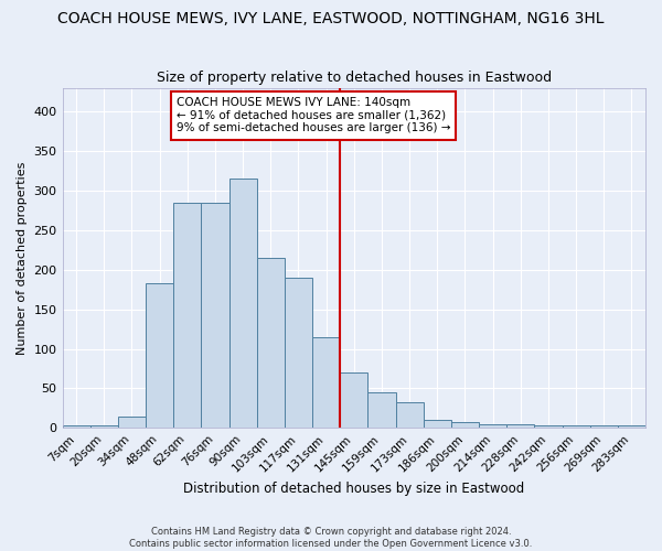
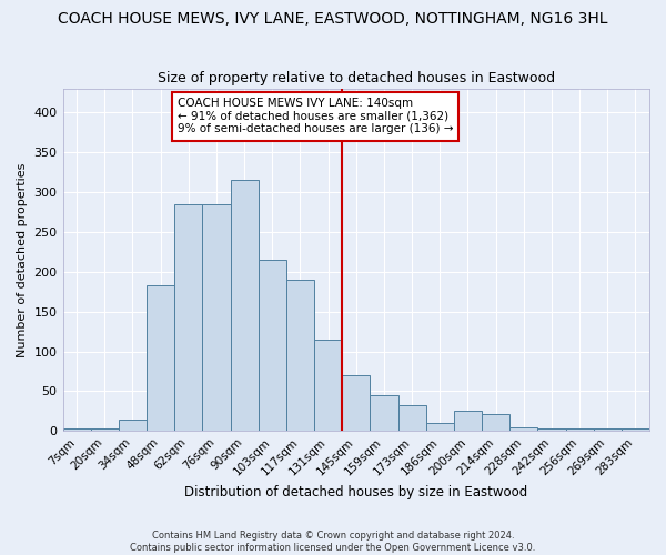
200sqm: 8 -> 26
214sqm: 5 -> 22
